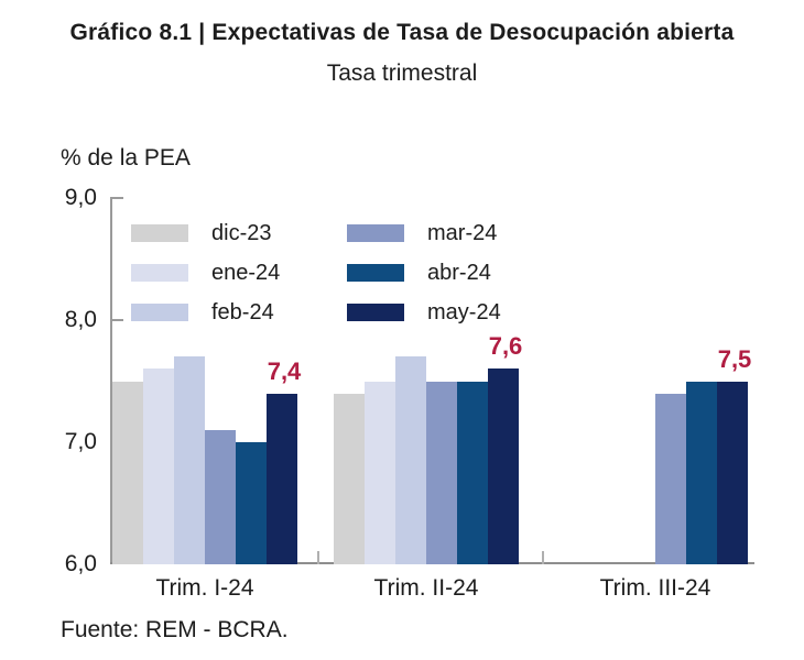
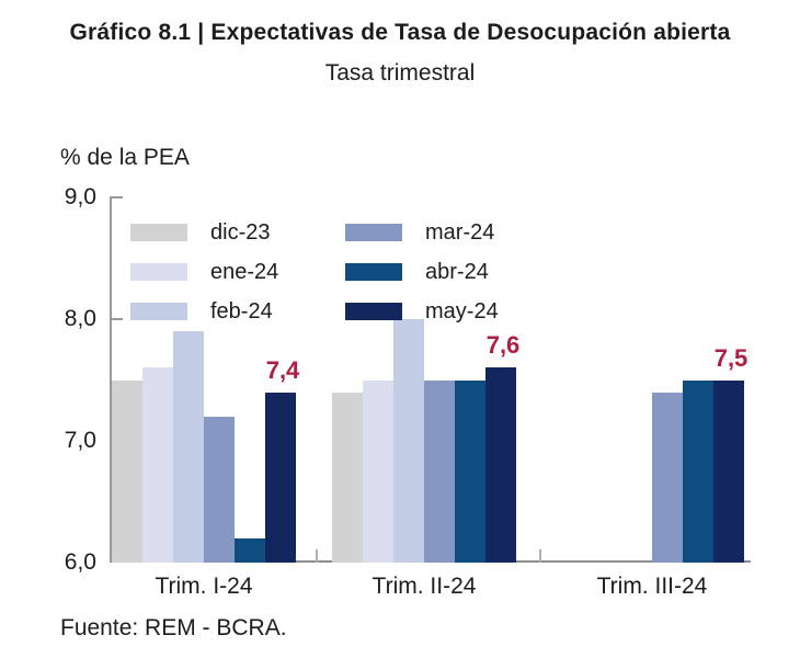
feb-24/Trim. I-24: 7,7 -> 7,9
mar-24/Trim. I-24: 7,1 -> 7,2
abr-24/Trim. I-24: 7,0 -> 6,2
feb-24/Trim. II-24: 7,7 -> 8,0
